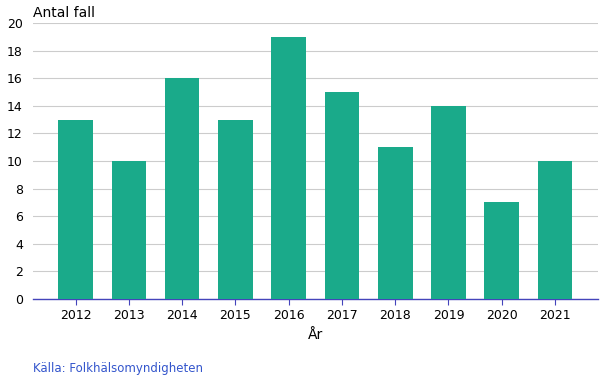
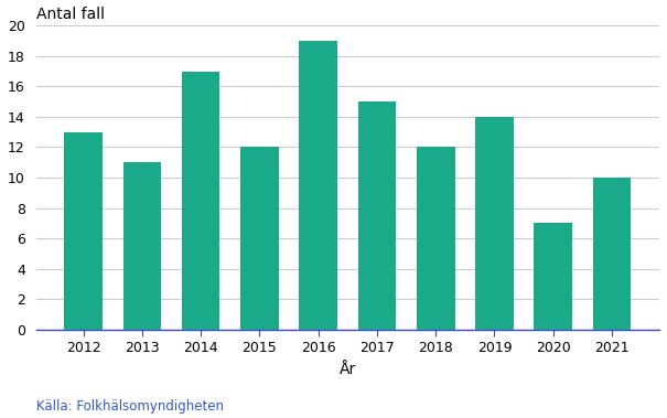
2013: 10 -> 11
2014: 16 -> 17
2015: 13 -> 12
2018: 11 -> 12
